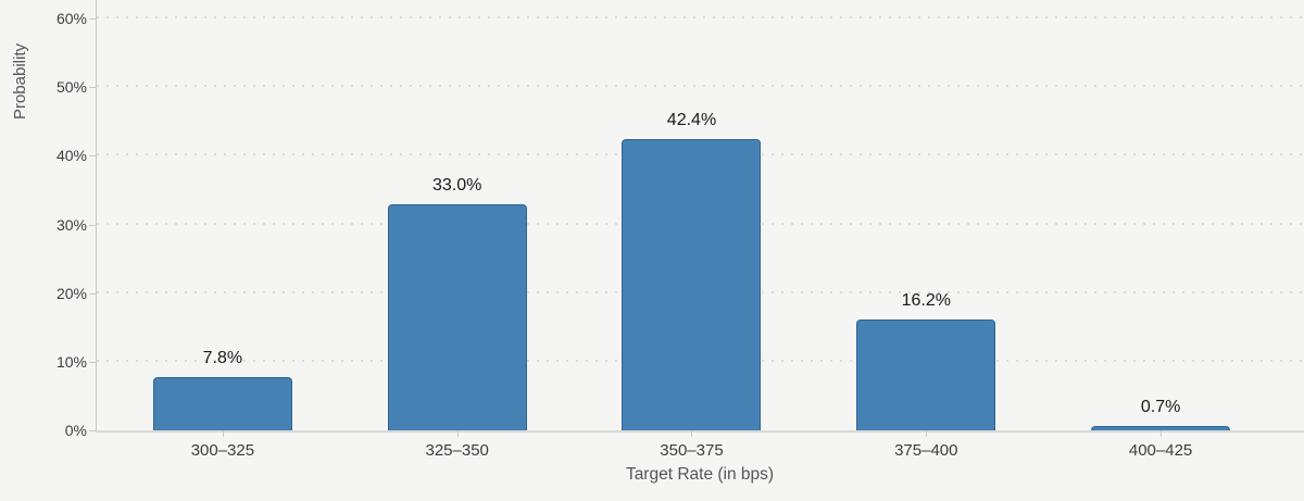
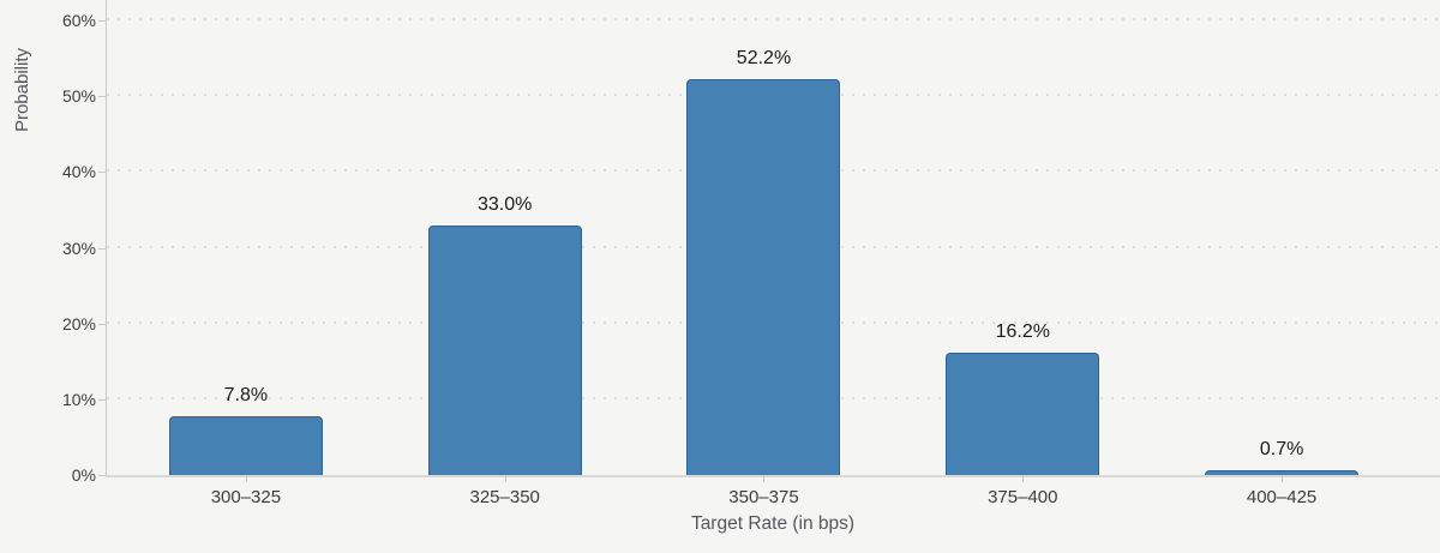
350–375: 42.4% -> 52.2%
